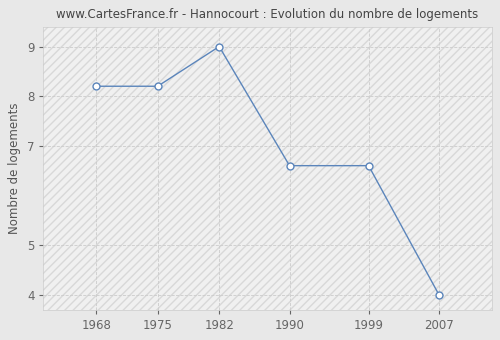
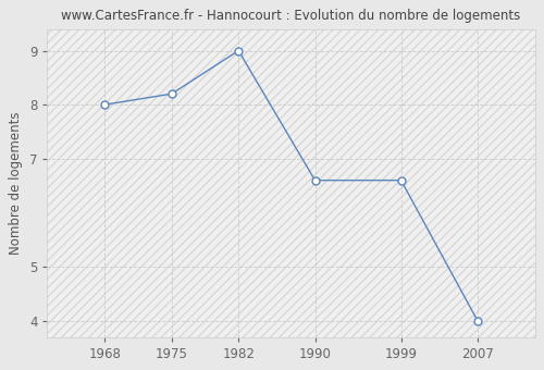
1968: 8.2 -> 8.0
